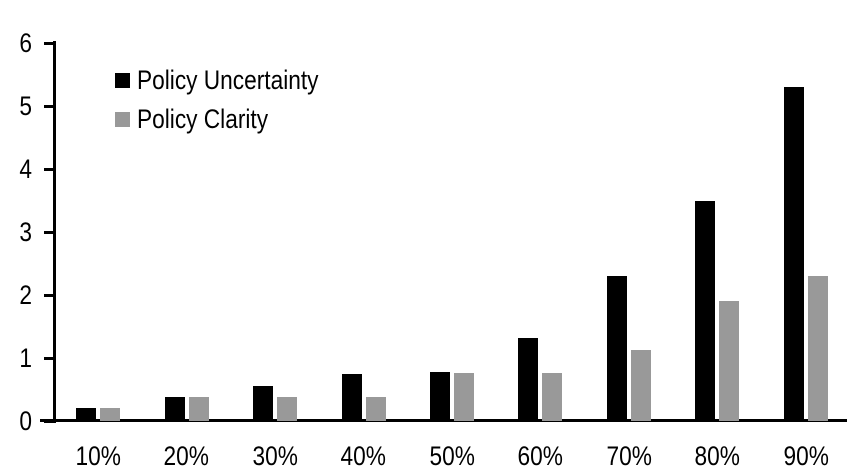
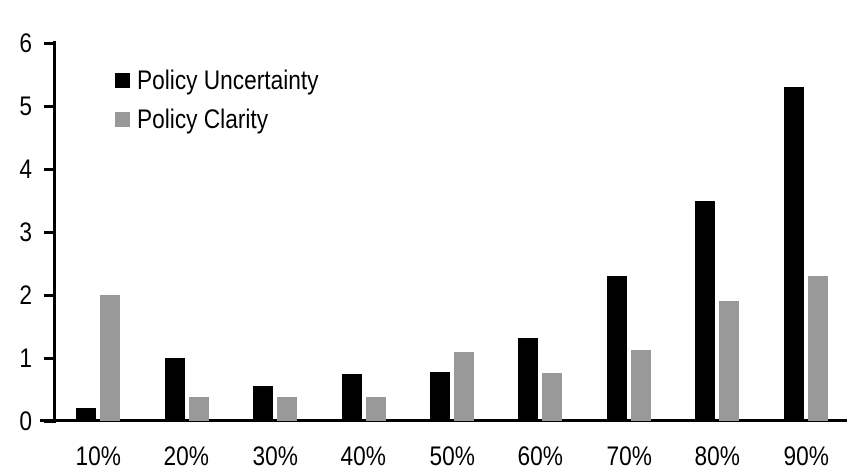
Policy Clarity/10%: 0.2 -> 2.0
Policy Uncertainty/20%: 0.4 -> 1.0
Policy Clarity/50%: 0.8 -> 1.1
